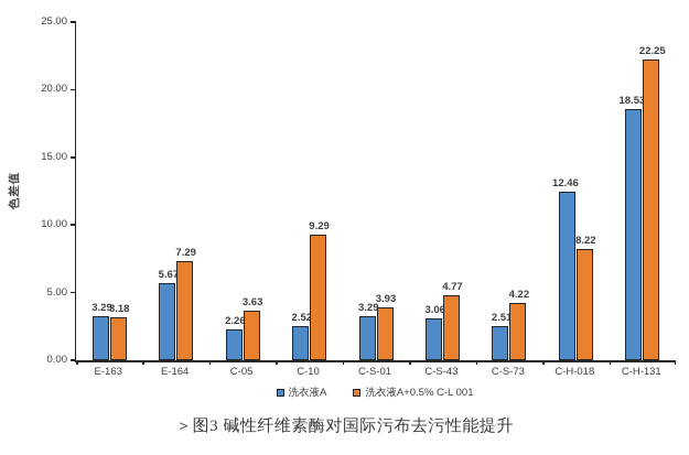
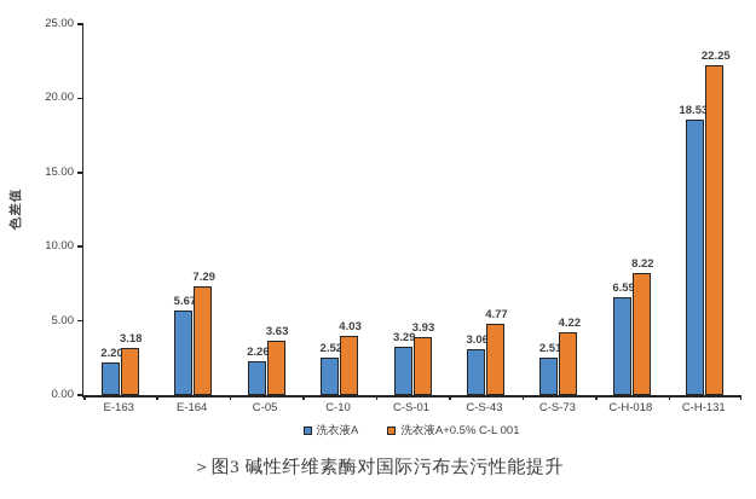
洗衣液A/E-163: 3.29 -> 2.20
洗衣液A+0.5% C-L 001/C-10: 9.29 -> 4.03
洗衣液A/C-H-018: 12.46 -> 6.59
